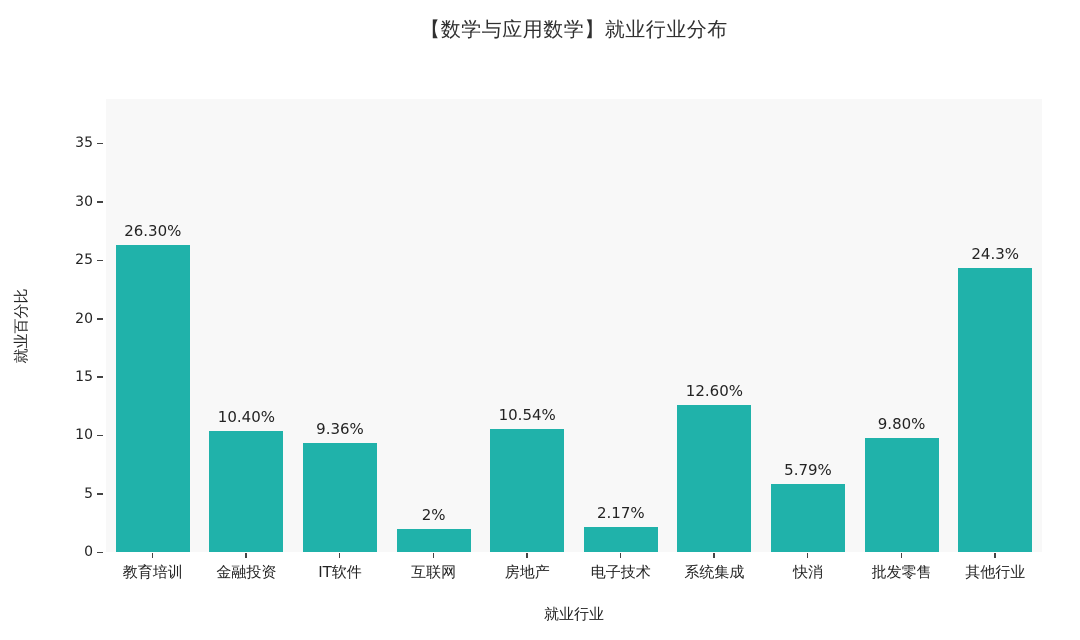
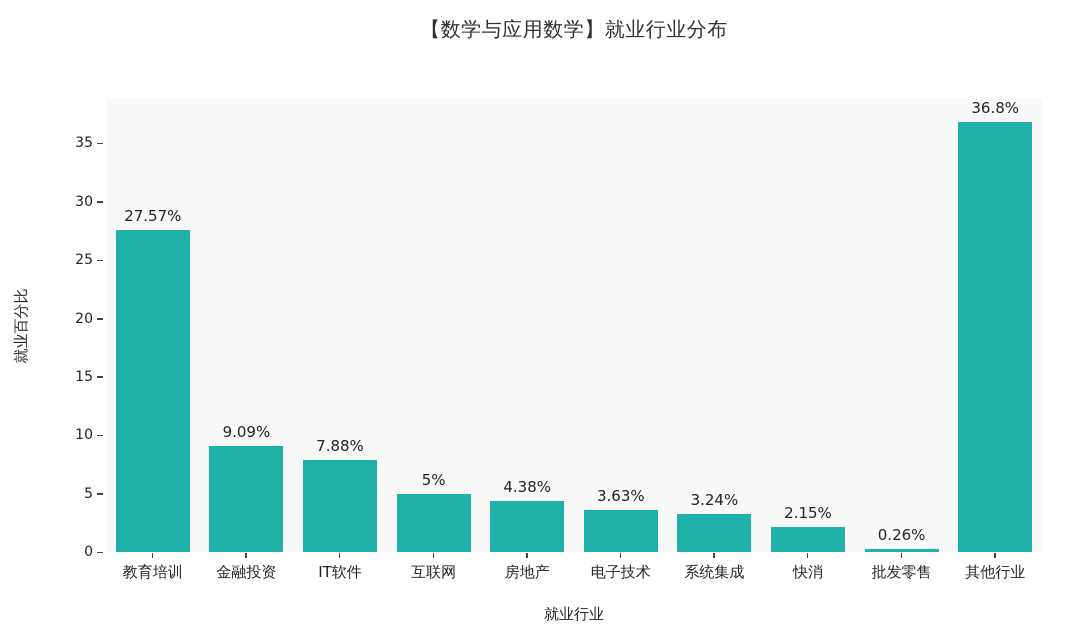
教育培训: 26.30% -> 27.57%
金融投资: 10.40% -> 9.09%
IT软件: 9.36% -> 7.88%
互联网: 2% -> 5%
房地产: 10.54% -> 4.38%
电子技术: 2.17% -> 3.63%
系统集成: 12.60% -> 3.24%
快消: 5.79% -> 2.15%
批发零售: 9.80% -> 0.26%
其他行业: 24.3% -> 36.8%
